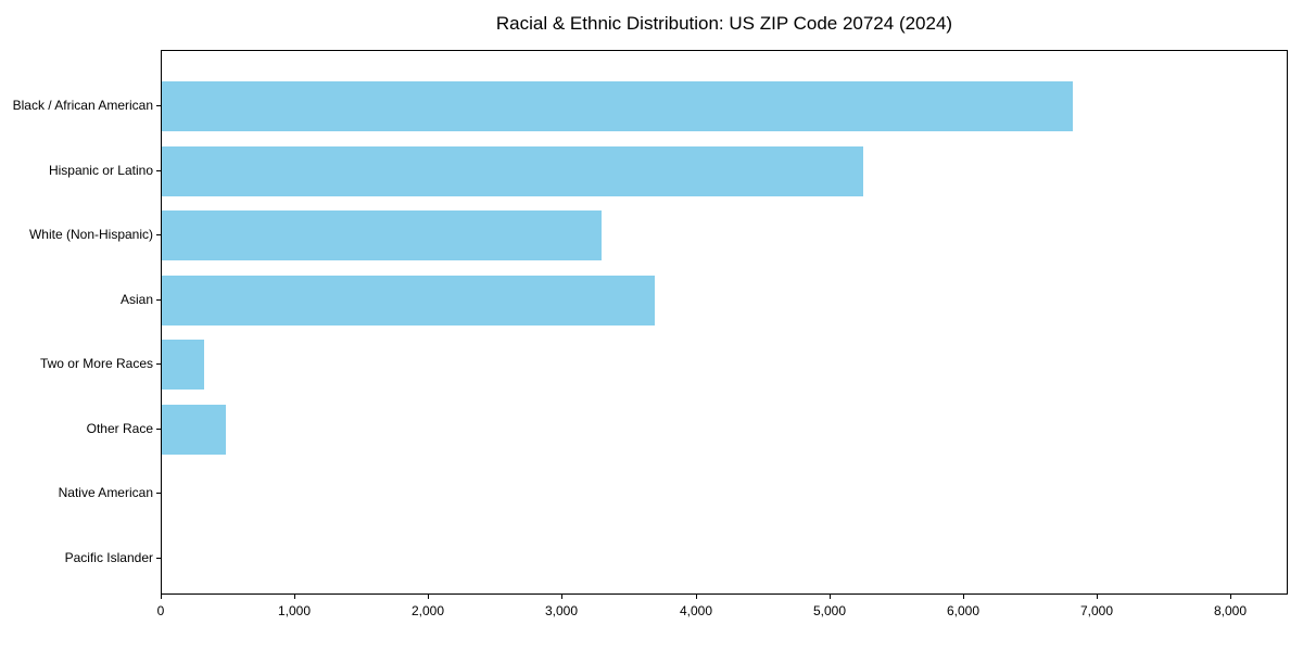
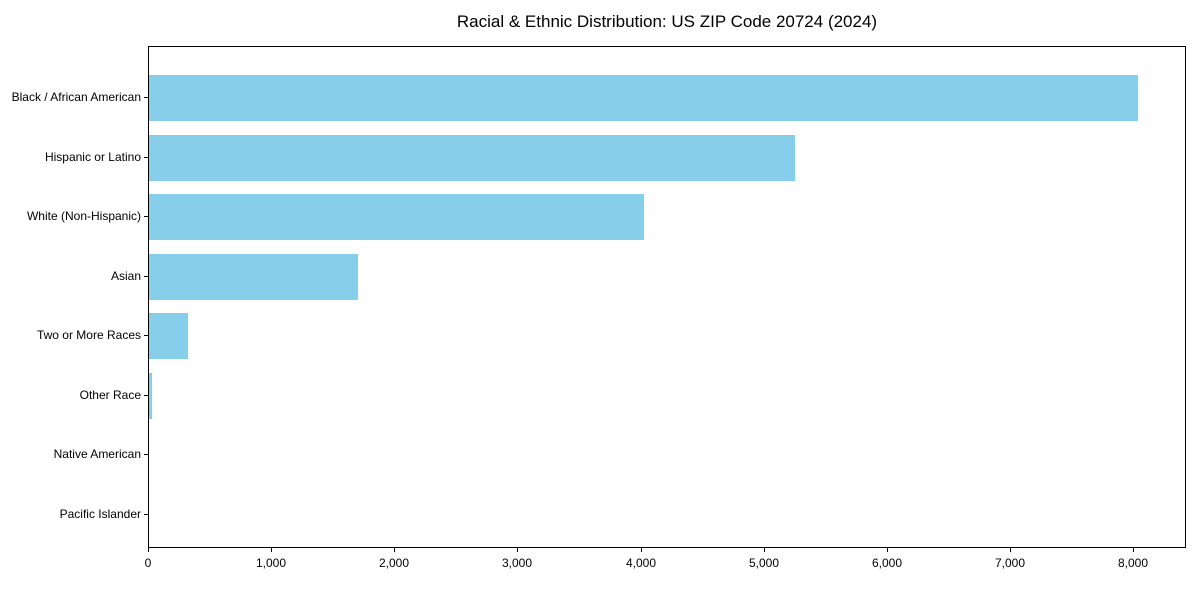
Black / African American: 6810 -> 8030
White (Non-Hispanic): 3290 -> 4020
Asian: 3690 -> 1700
Other Race: 480 -> 20
